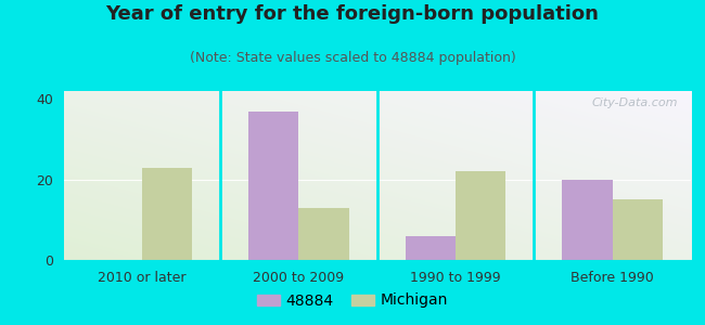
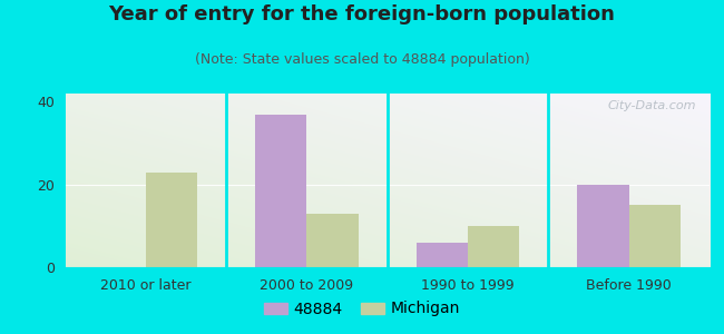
Michigan/1990 to 1999: 22 -> 10
